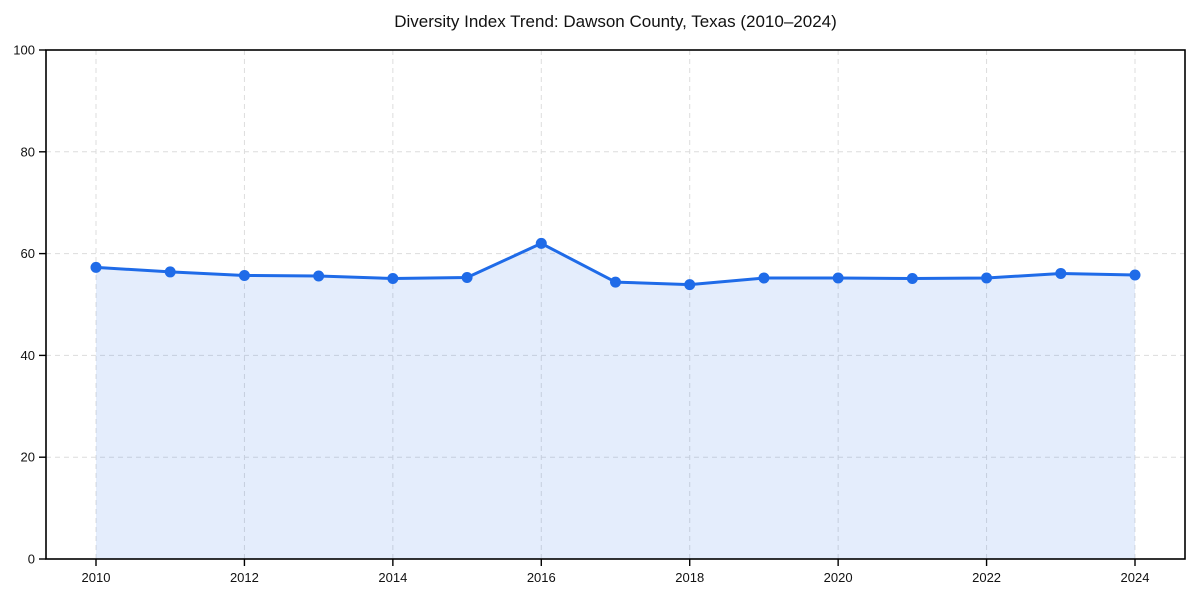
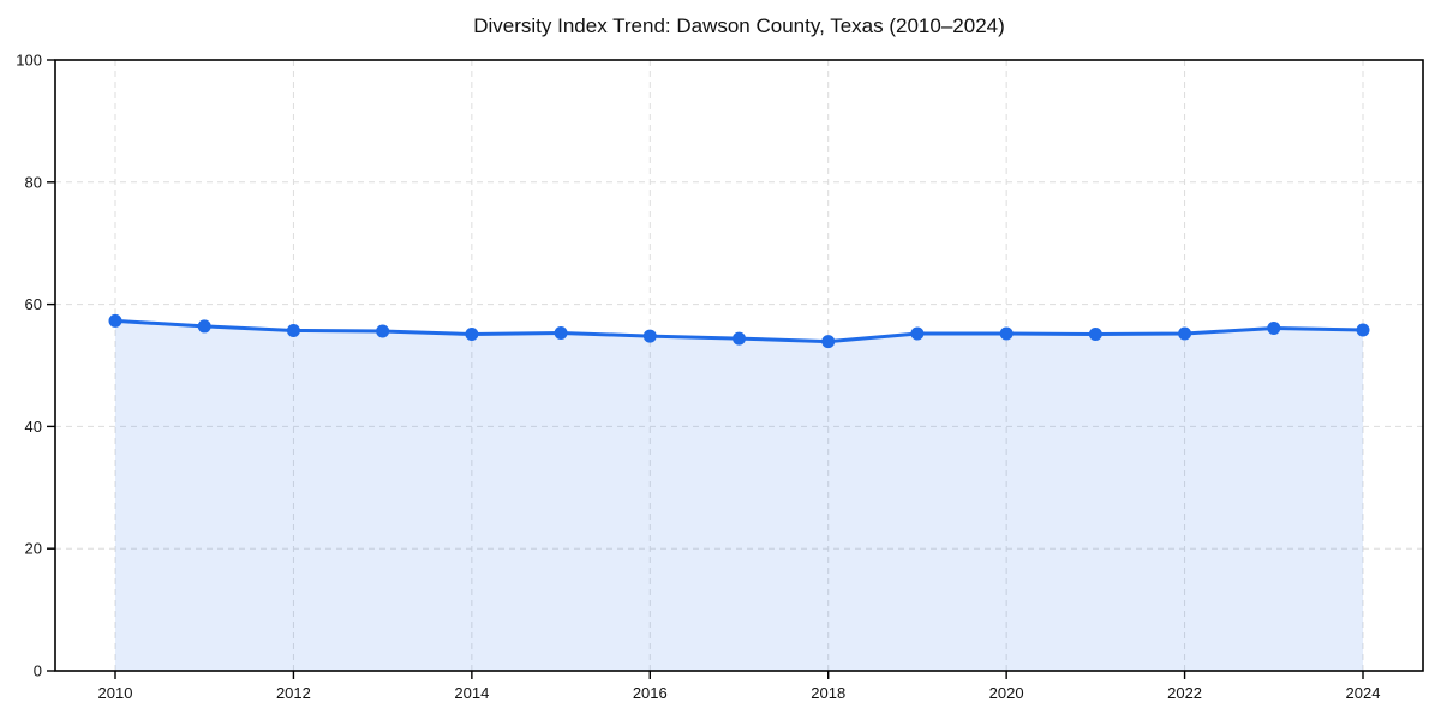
2016: 62 -> 55
